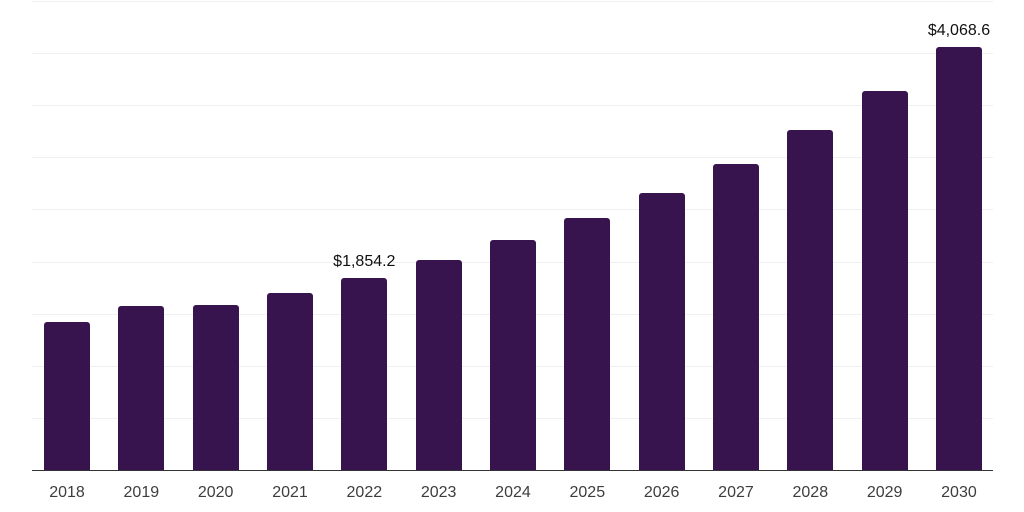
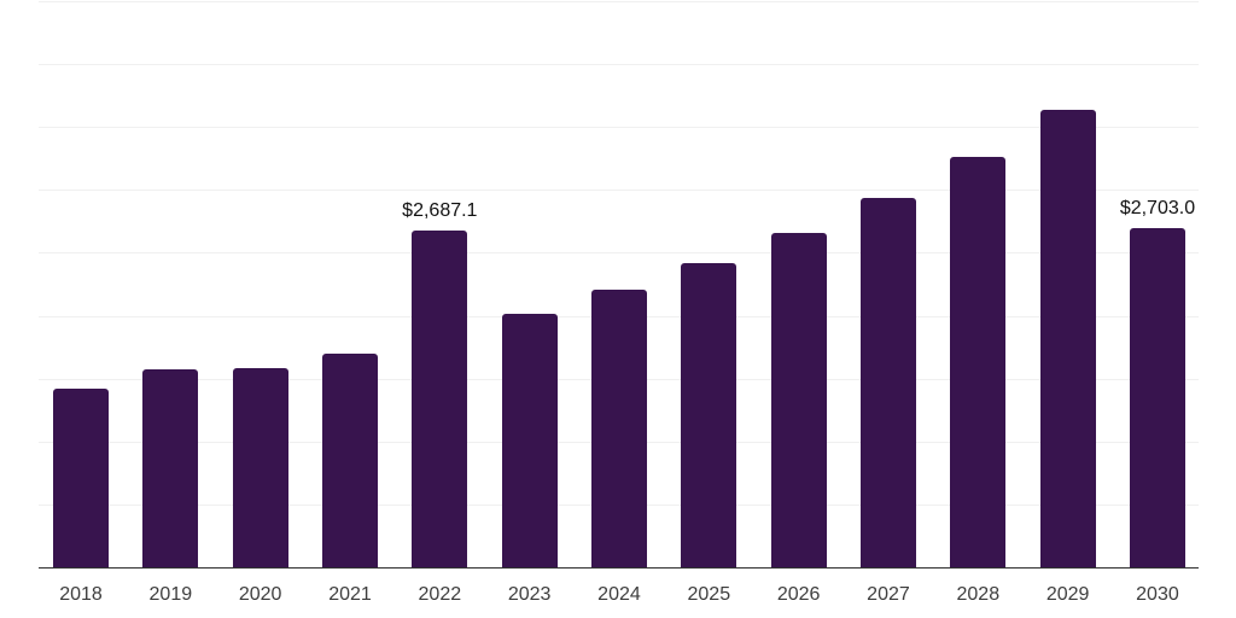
2022: $1,854.2 -> $2,687.1
2030: $4,068.6 -> $2,703.0
